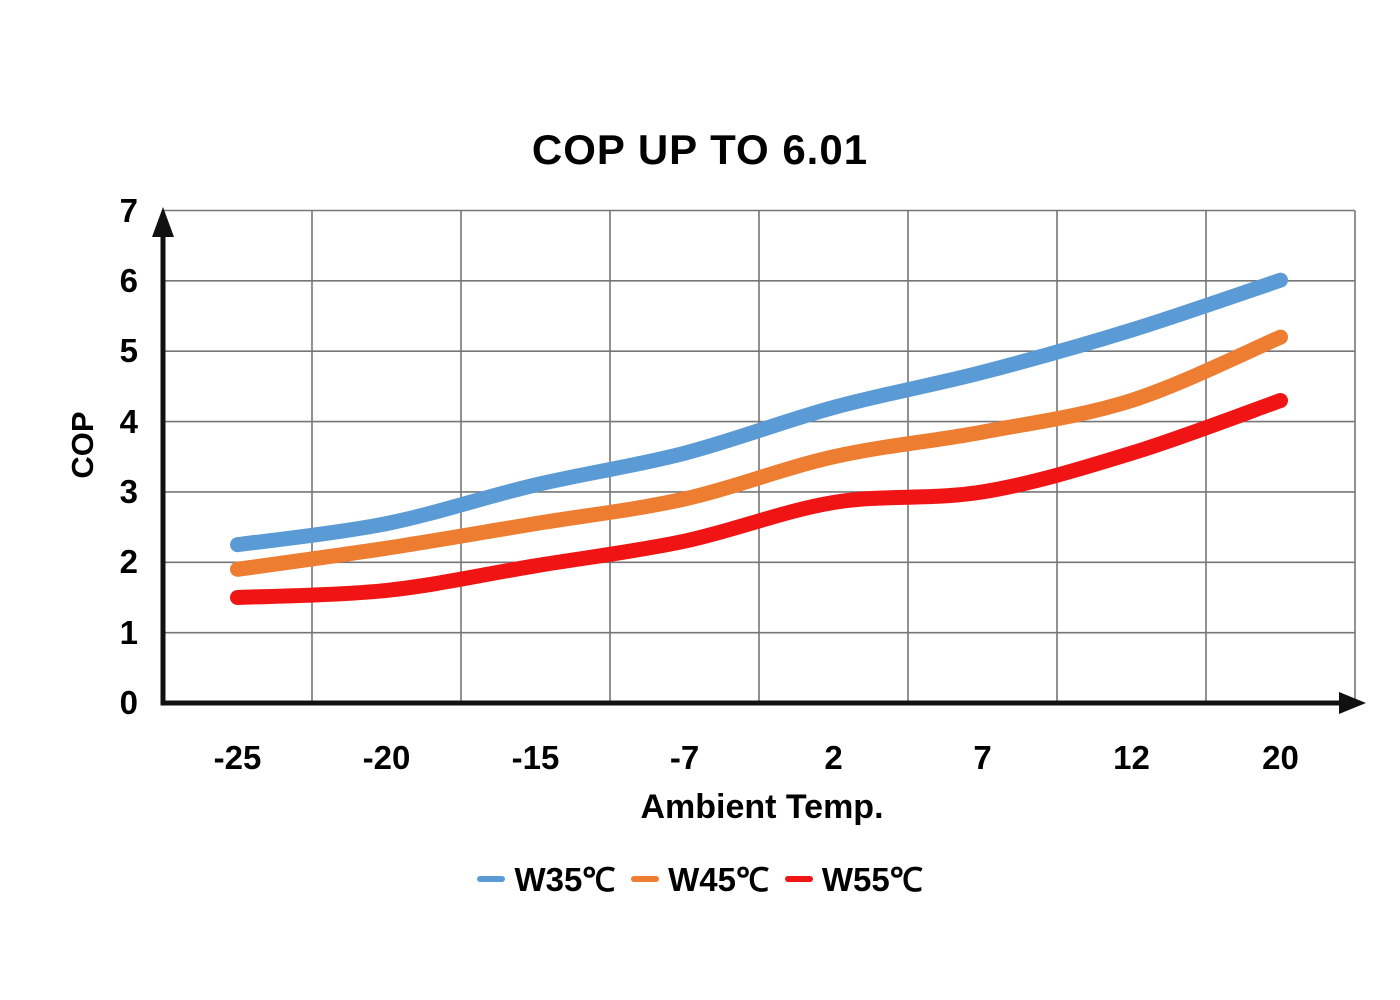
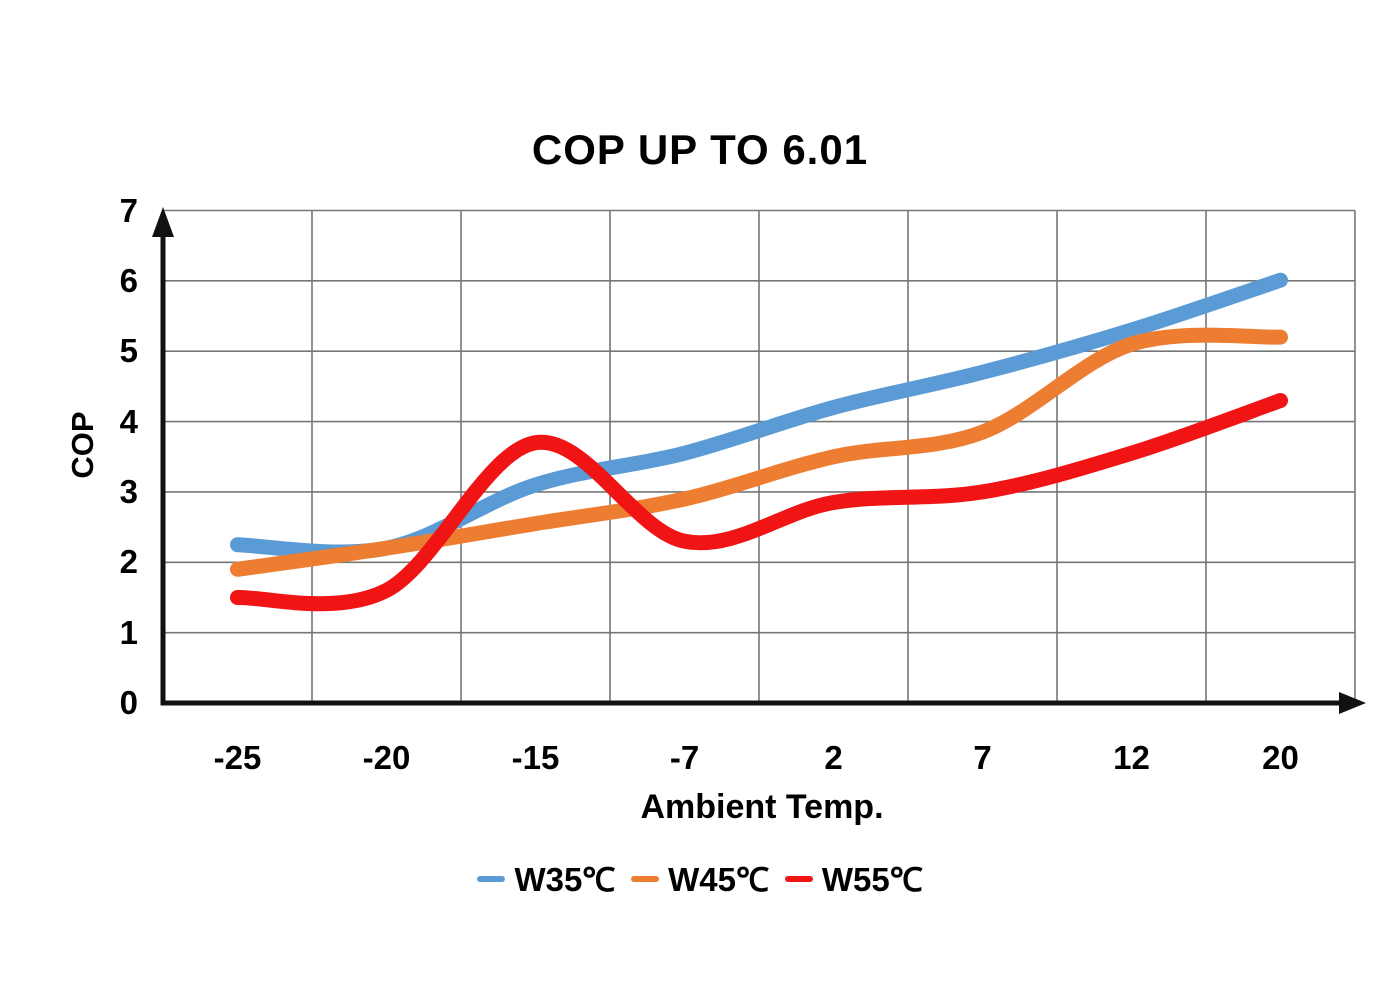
W35℃/-20: 2.5 -> 2.2
W55℃/-15: 1.9 -> 3.7
W45℃/12: 4.3 -> 5.1
